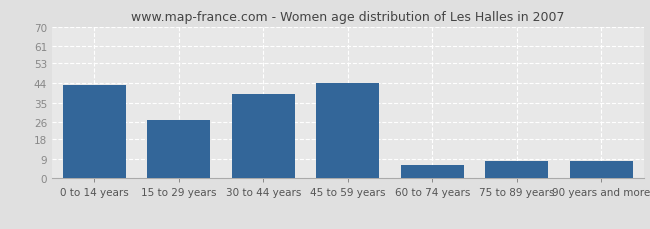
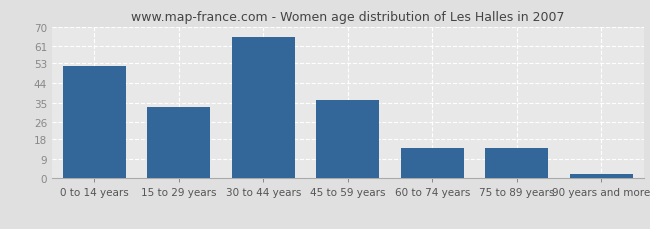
0 to 14 years: 43 -> 52
15 to 29 years: 27 -> 33
30 to 44 years: 39 -> 65
45 to 59 years: 44 -> 36
60 to 74 years: 6 -> 14
75 to 89 years: 8 -> 14
90 years and more: 8 -> 2
